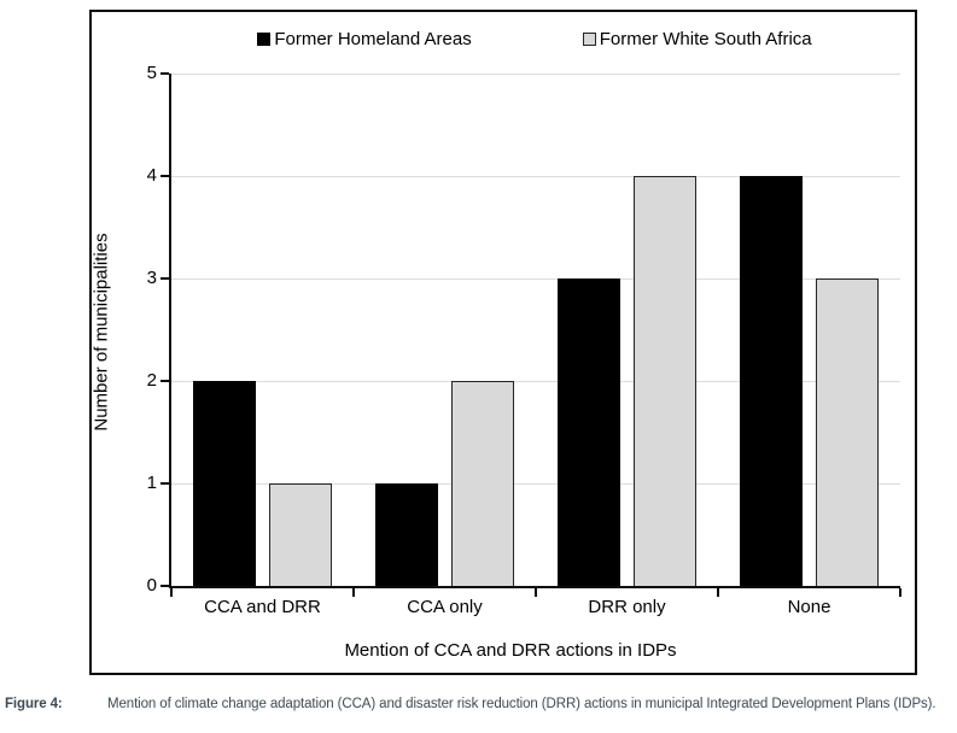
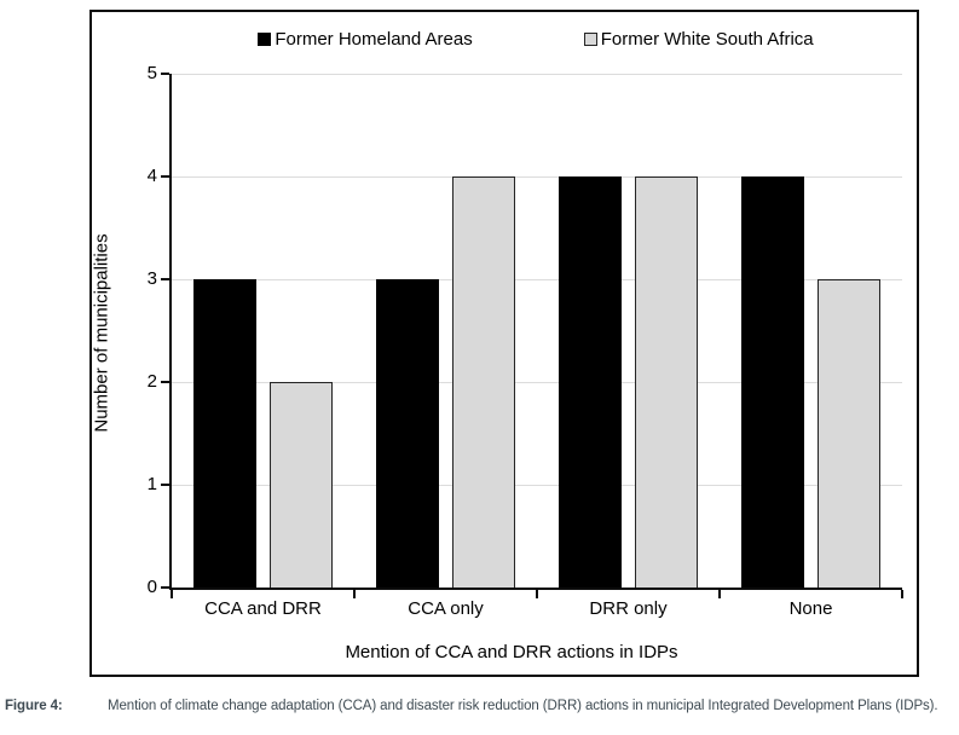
Former Homeland Areas/CCA and DRR: 2 -> 3
Former White South Africa/CCA and DRR: 1 -> 2
Former Homeland Areas/CCA only: 1 -> 3
Former White South Africa/CCA only: 2 -> 4
Former Homeland Areas/DRR only: 3 -> 4
